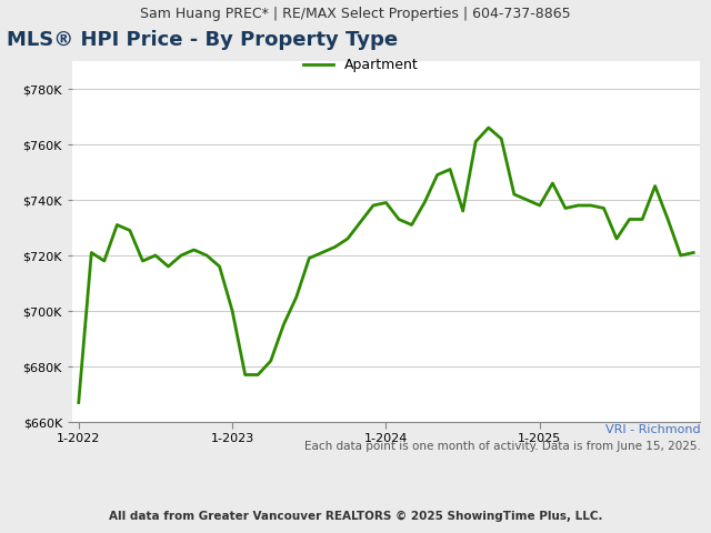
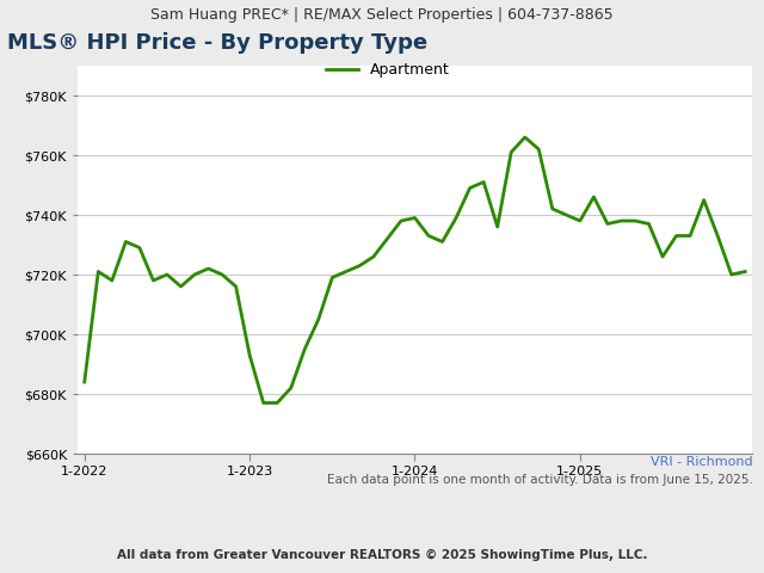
1-2022: $667K -> $684K
1-2023: $700K -> $693K
